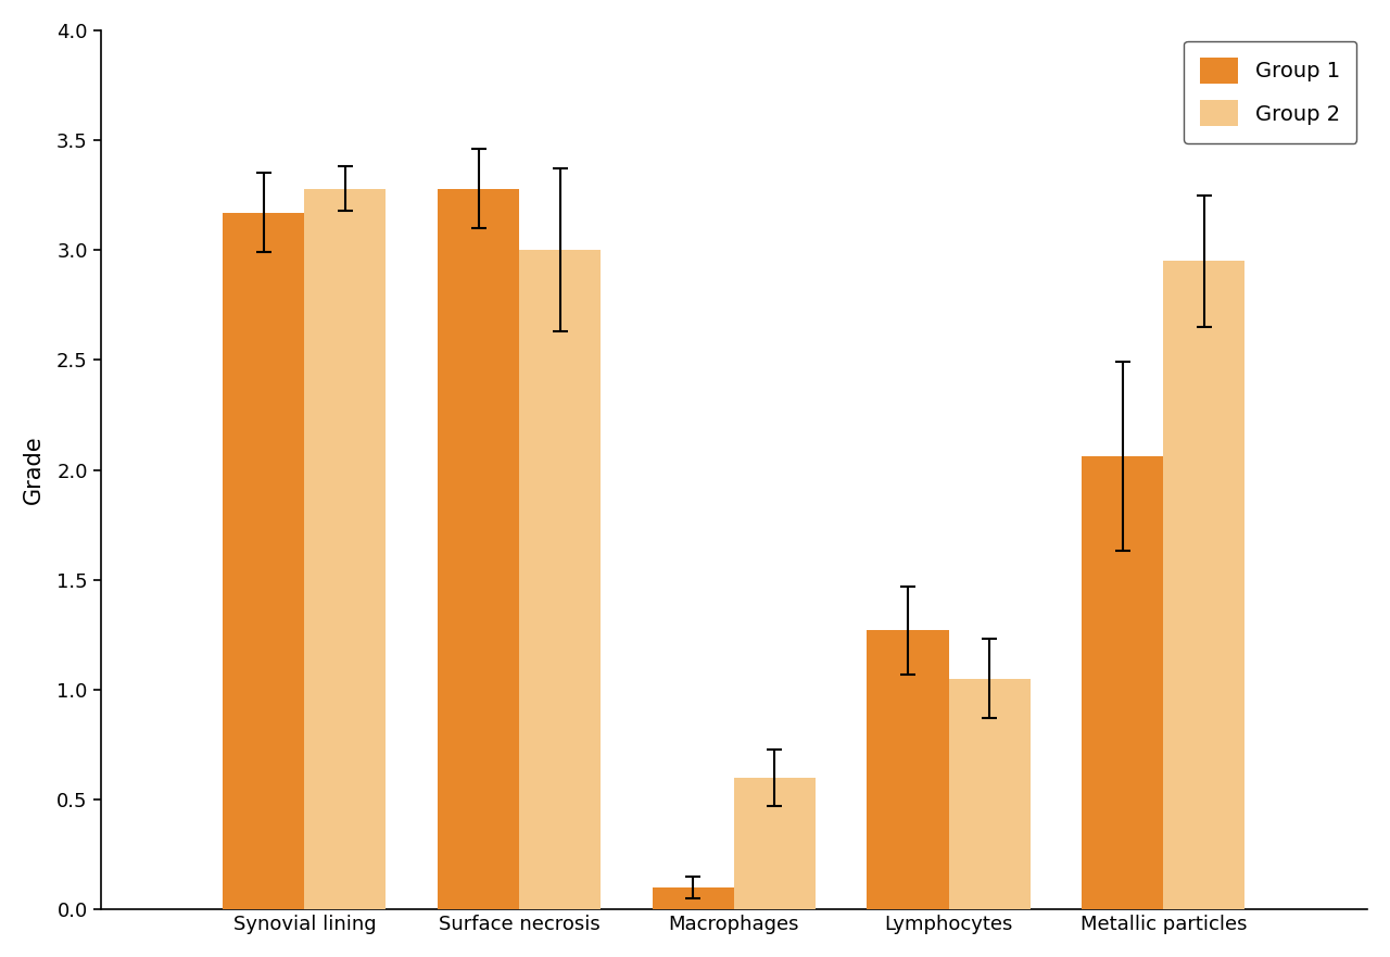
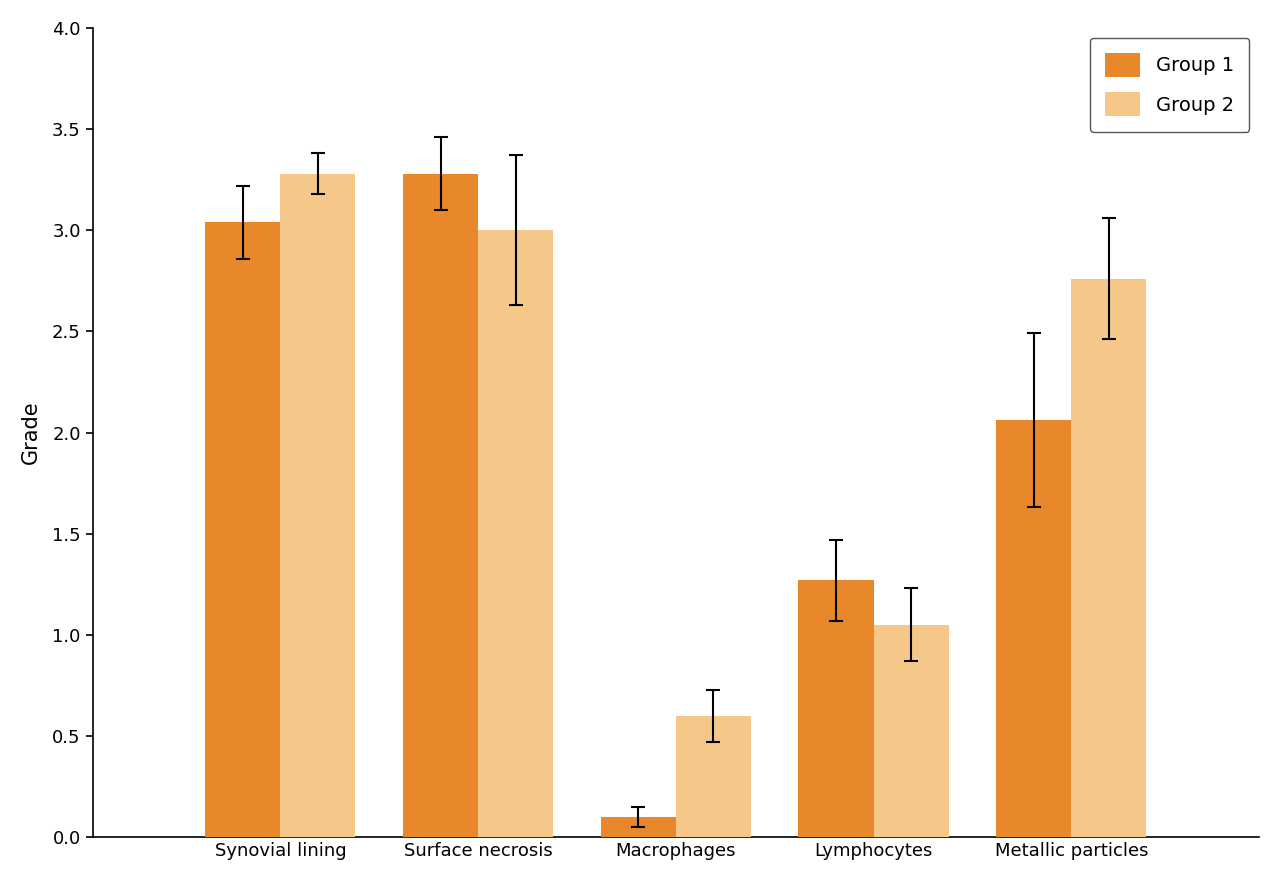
Group 1/Synovial lining: 3.17 -> 3.04
Group 2/Metallic particles: 2.95 -> 2.76
